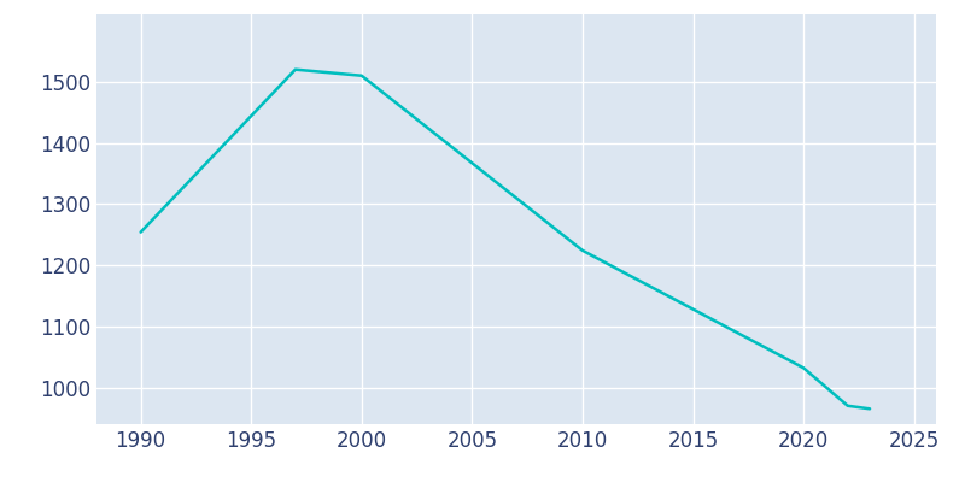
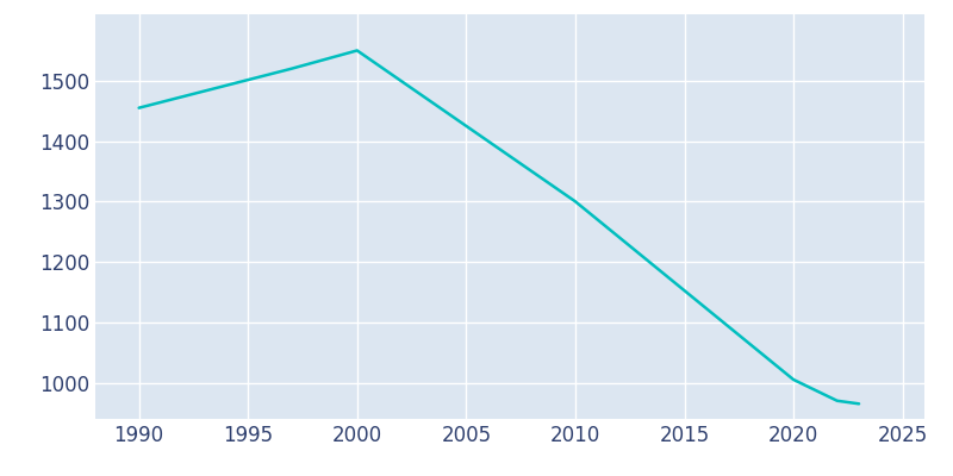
1990: 1254 -> 1455
2000: 1510 -> 1550
2010: 1224 -> 1300
2020: 1032 -> 1005
